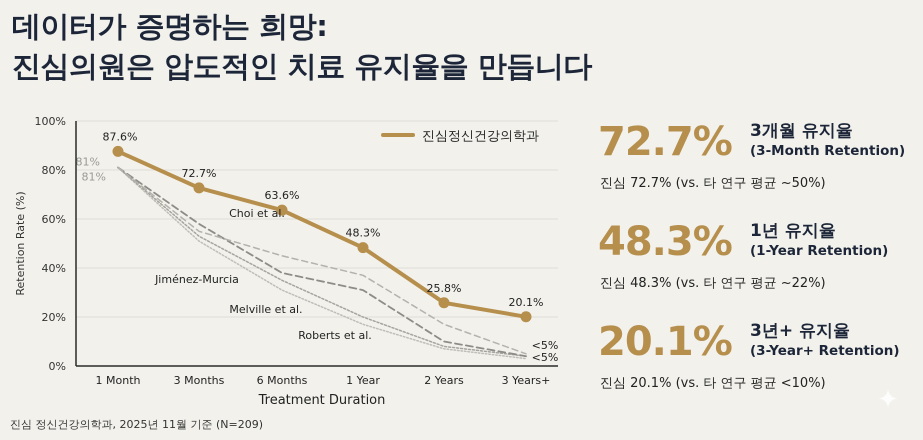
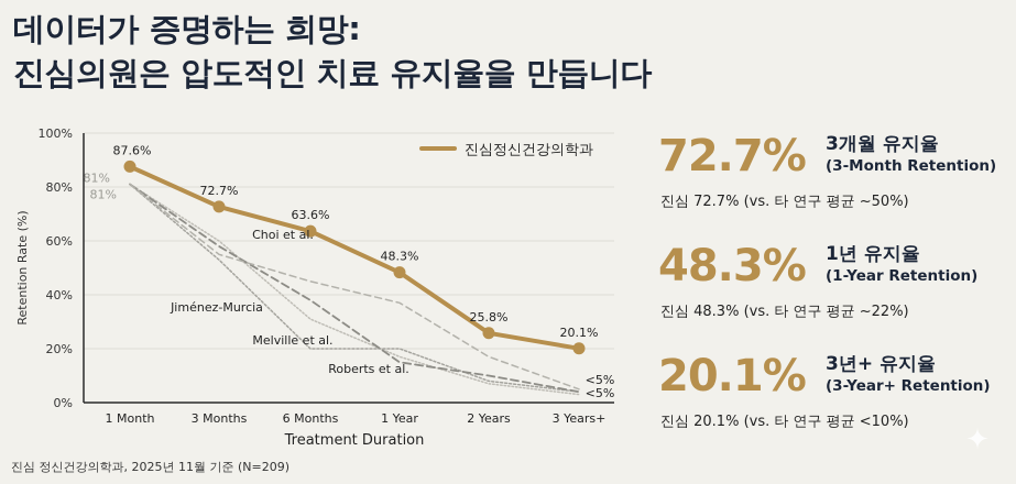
Roberts et al./3 Months: 51% -> 60%
Melville et al./6 Months: 35% -> 20%
Jiménez-Murcia/1 Year: 31% -> 15%
